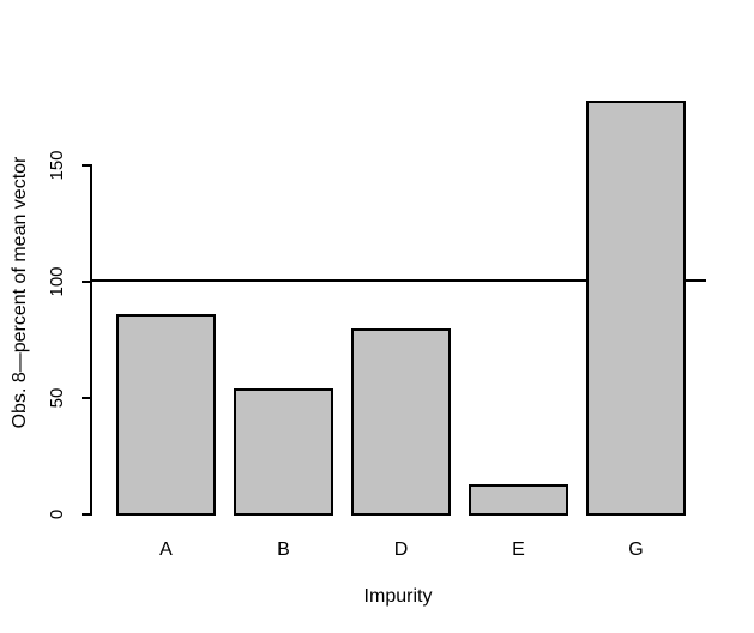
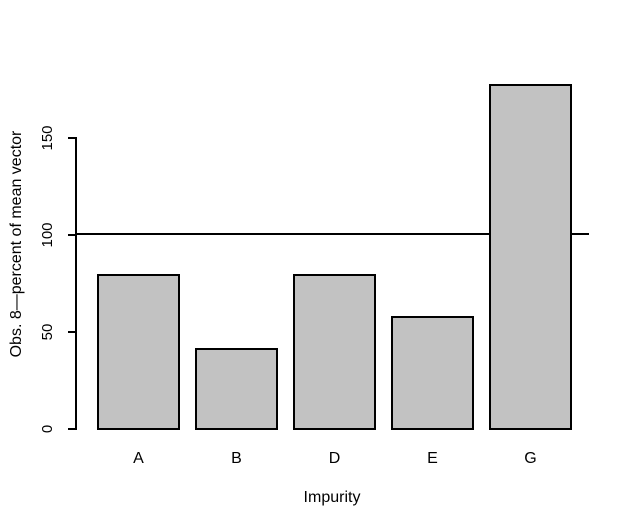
A: 86 -> 80
B: 54 -> 42
E: 13 -> 58
